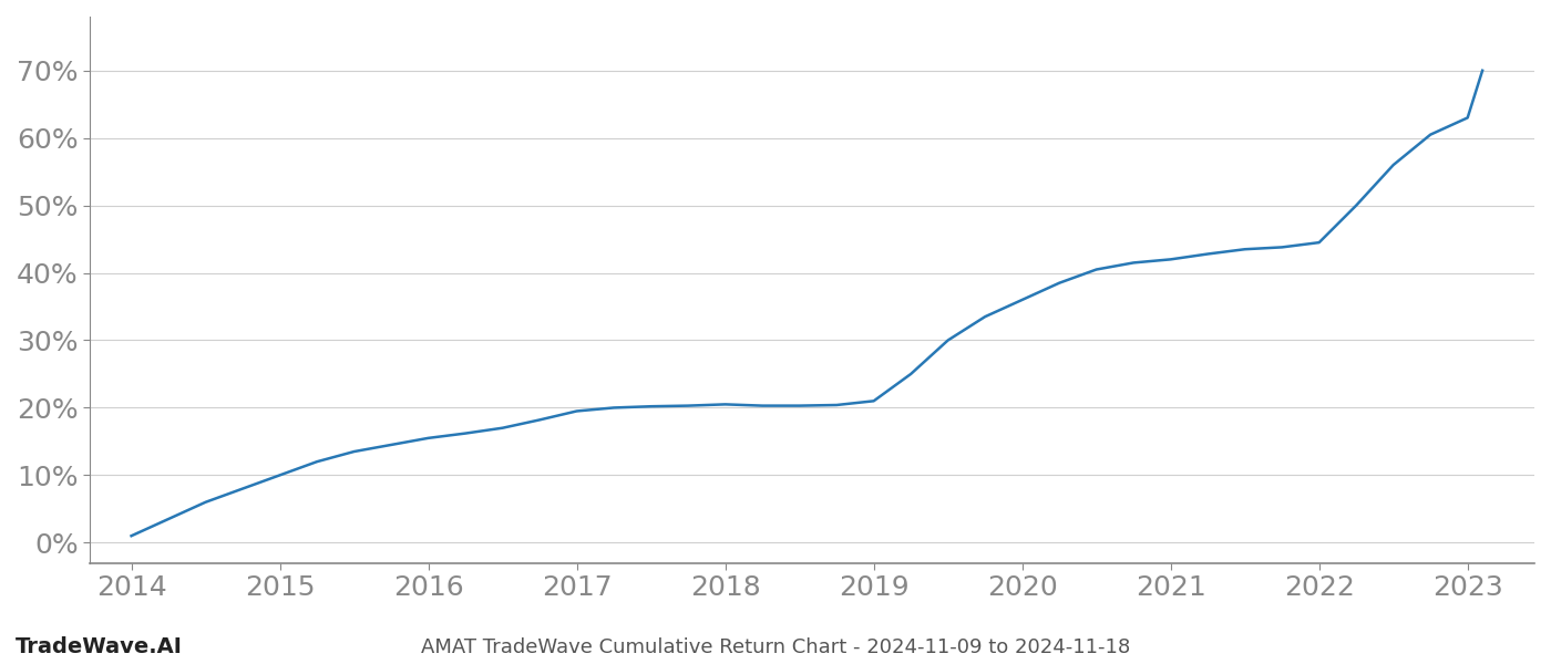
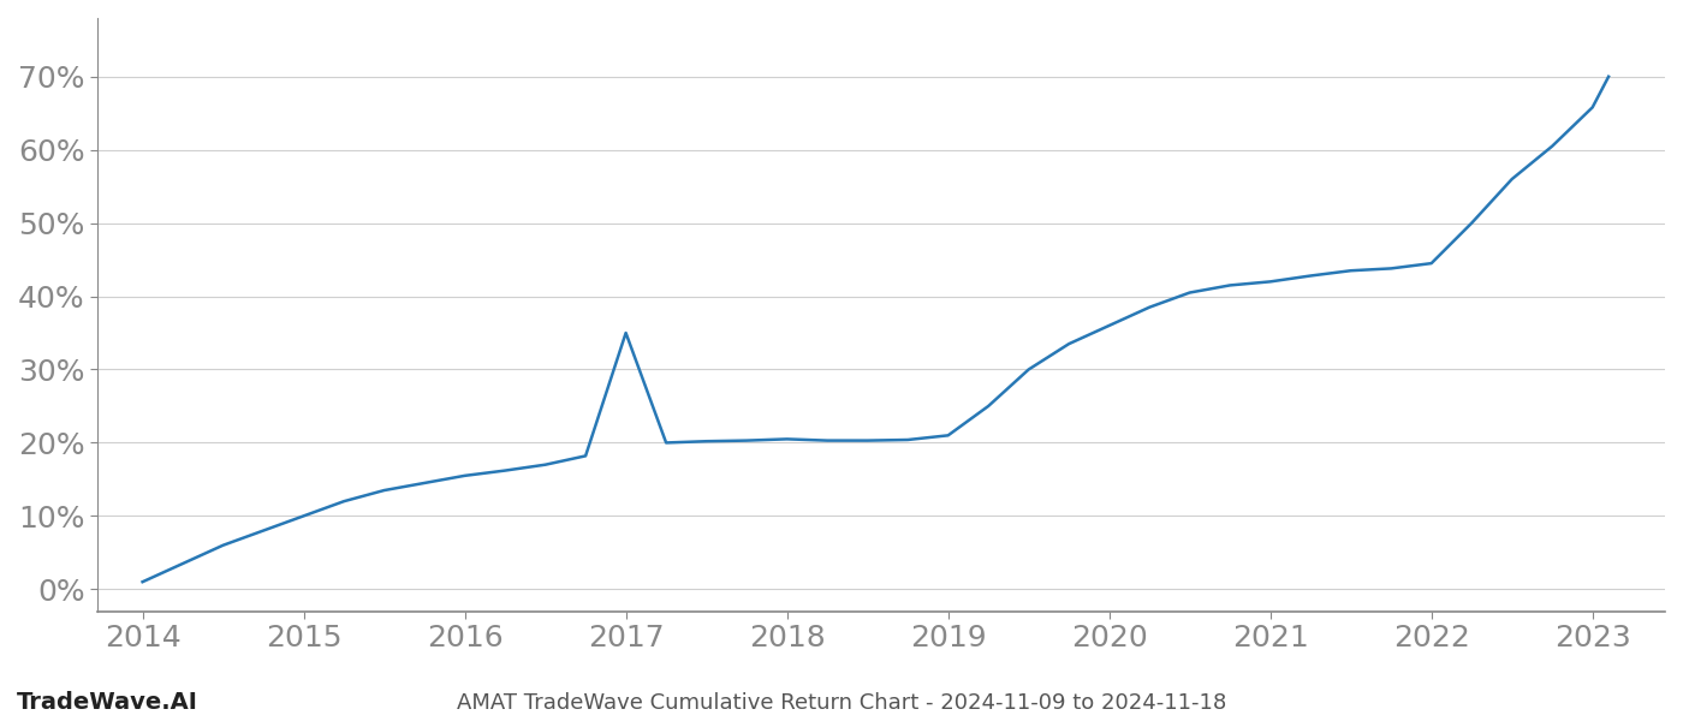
2017: 19.5% -> 35.0%
2023: 63.0% -> 65.8%
